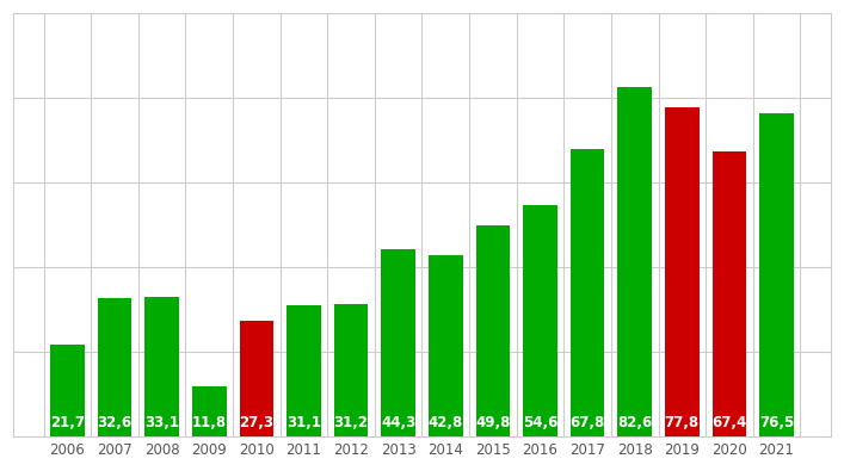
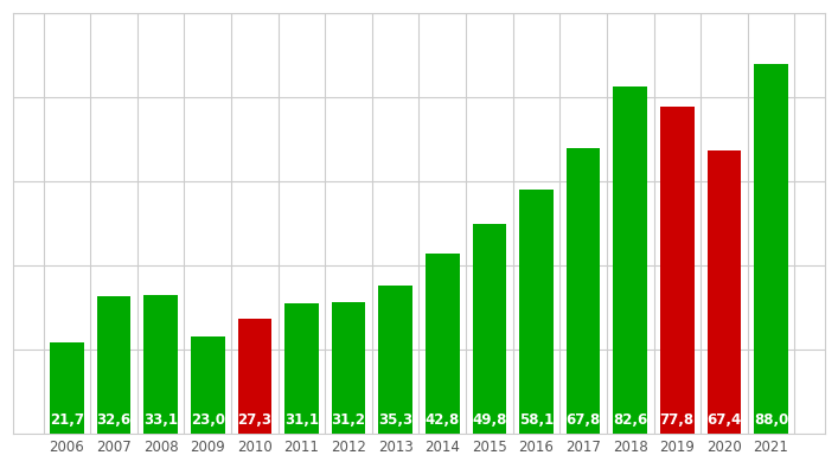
2009: 11,8 -> 23,0
2013: 44,3 -> 35,3
2016: 54,6 -> 58,1
2021: 76,5 -> 88,0
